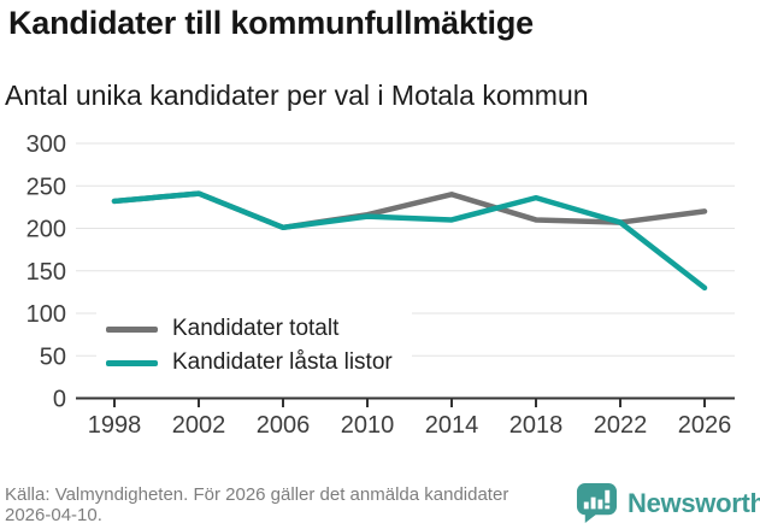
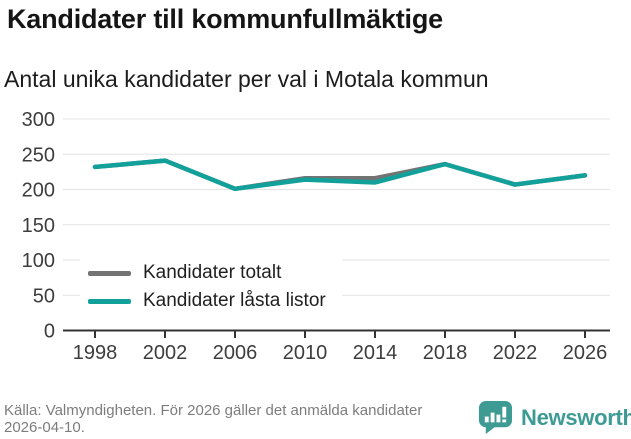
Kandidater totalt/2014: 240 -> 220
Kandidater totalt/2018: 210 -> 240
Kandidater låsta listor/2026: 130 -> 220
